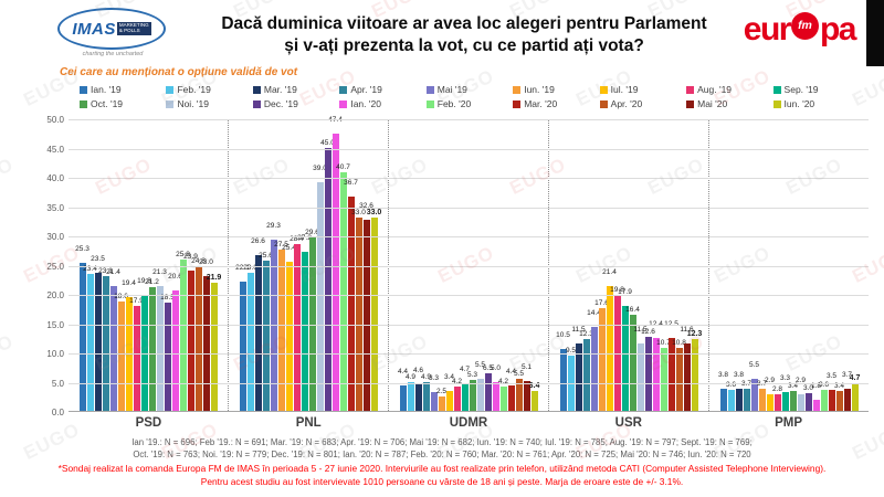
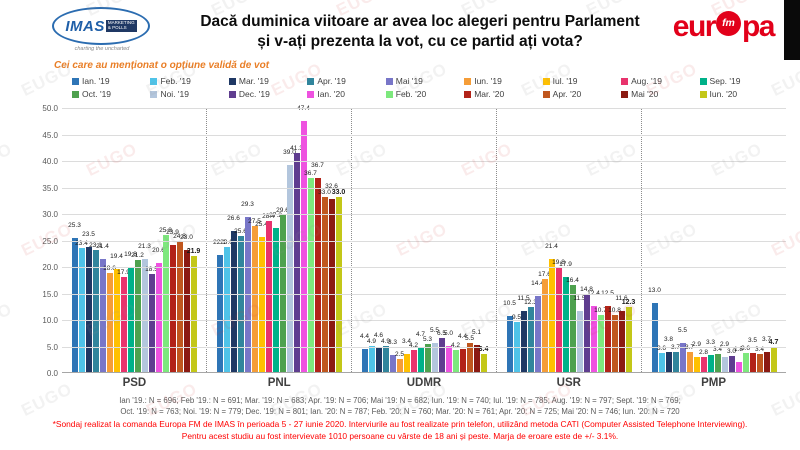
Dec. '19/PNL: 45.0 -> 41.3
Feb. '20/PNL: 40.7 -> 36.7
Dec. '19/USR: 12.6 -> 14.8
Ian. '19/PMP: 3.8 -> 13.0
